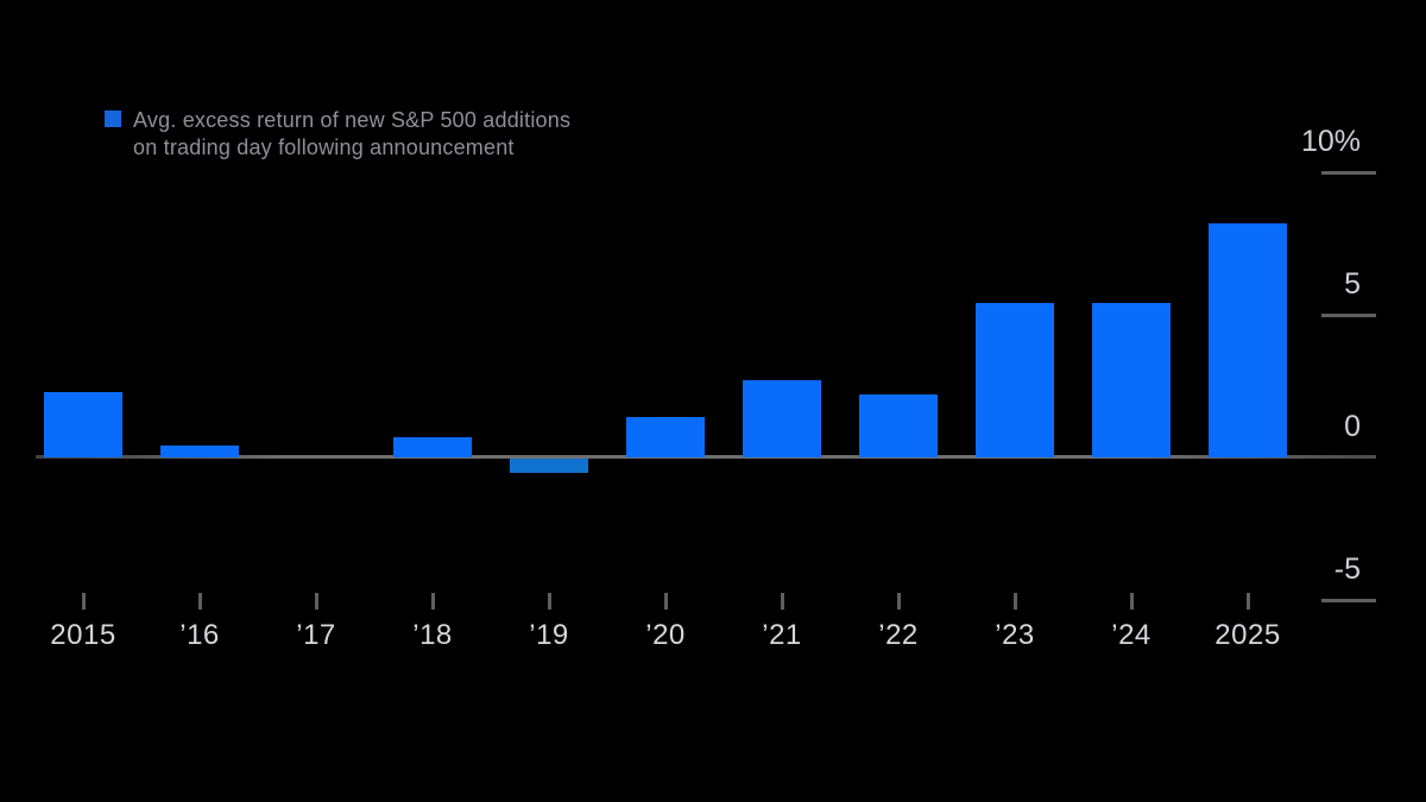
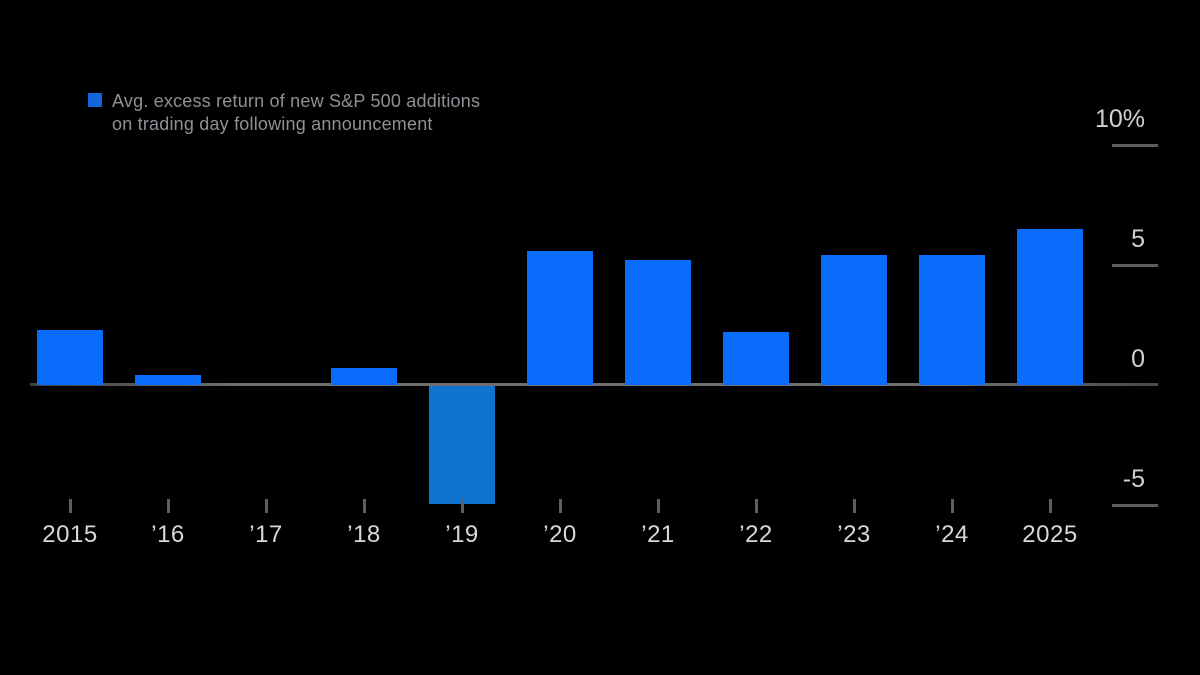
’19: -0.5% -> -4.9%
’20: 1.4% -> 5.6%
’21: 2.7% -> 5.2%
2025: 8.2% -> 6.5%
